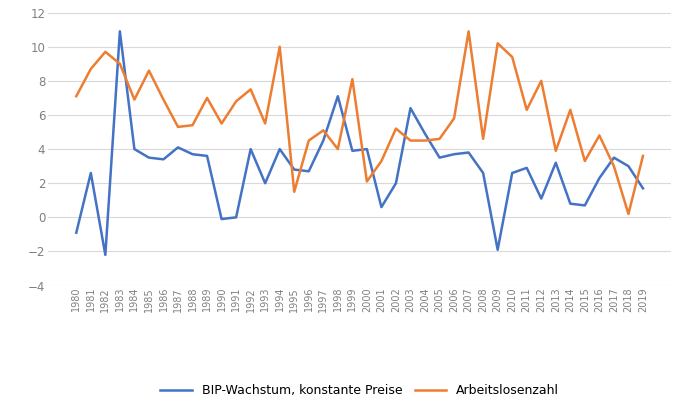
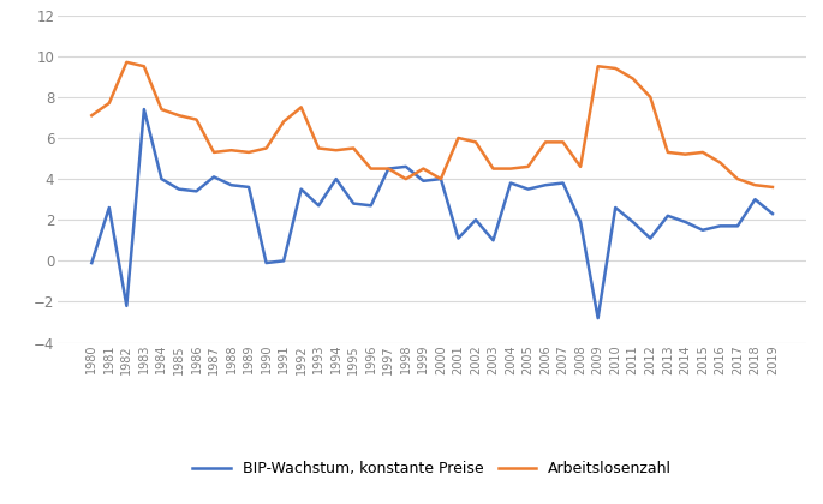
BIP-Wachstum, konstante Preise/1980: -0.9 -> -0.1
Arbeitslosenzahl/1981: 8.7 -> 7.7
BIP-Wachstum, konstante Preise/1983: 10.9 -> 7.4
Arbeitslosenzahl/1983: 9.0 -> 9.5
Arbeitslosenzahl/1984: 6.9 -> 7.4
Arbeitslosenzahl/1985: 8.6 -> 7.1
Arbeitslosenzahl/1989: 7.0 -> 5.3
BIP-Wachstum, konstante Preise/1992: 4.0 -> 3.5
BIP-Wachstum, konstante Preise/1993: 2.0 -> 2.7
Arbeitslosenzahl/1994: 10.0 -> 5.4
Arbeitslosenzahl/1995: 1.5 -> 5.5
Arbeitslosenzahl/1997: 5.1 -> 4.5
BIP-Wachstum, konstante Preise/1998: 7.1 -> 4.6
Arbeitslosenzahl/1999: 8.1 -> 4.5
Arbeitslosenzahl/2000: 2.1 -> 4.0
BIP-Wachstum, konstante Preise/2001: 0.6 -> 1.1
Arbeitslosenzahl/2001: 3.3 -> 6.0
Arbeitslosenzahl/2002: 5.2 -> 5.8
BIP-Wachstum, konstante Preise/2003: 6.4 -> 1.0
BIP-Wachstum, konstante Preise/2004: 4.9 -> 3.8
Arbeitslosenzahl/2007: 10.9 -> 5.8
BIP-Wachstum, konstante Preise/2008: 2.6 -> 1.9
BIP-Wachstum, konstante Preise/2009: -1.9 -> -2.8
Arbeitslosenzahl/2009: 10.2 -> 9.5
BIP-Wachstum, konstante Preise/2011: 2.9 -> 1.9
Arbeitslosenzahl/2011: 6.3 -> 8.9
BIP-Wachstum, konstante Preise/2013: 3.2 -> 2.2
Arbeitslosenzahl/2013: 3.9 -> 5.3
BIP-Wachstum, konstante Preise/2014: 0.8 -> 1.9
Arbeitslosenzahl/2014: 6.3 -> 5.2
BIP-Wachstum, konstante Preise/2015: 0.7 -> 1.5
Arbeitslosenzahl/2015: 3.3 -> 5.3
BIP-Wachstum, konstante Preise/2016: 2.3 -> 1.7
BIP-Wachstum, konstante Preise/2017: 3.5 -> 1.7
Arbeitslosenzahl/2017: 3.0 -> 4.0
Arbeitslosenzahl/2018: 0.2 -> 3.7
BIP-Wachstum, konstante Preise/2019: 1.7 -> 2.3
